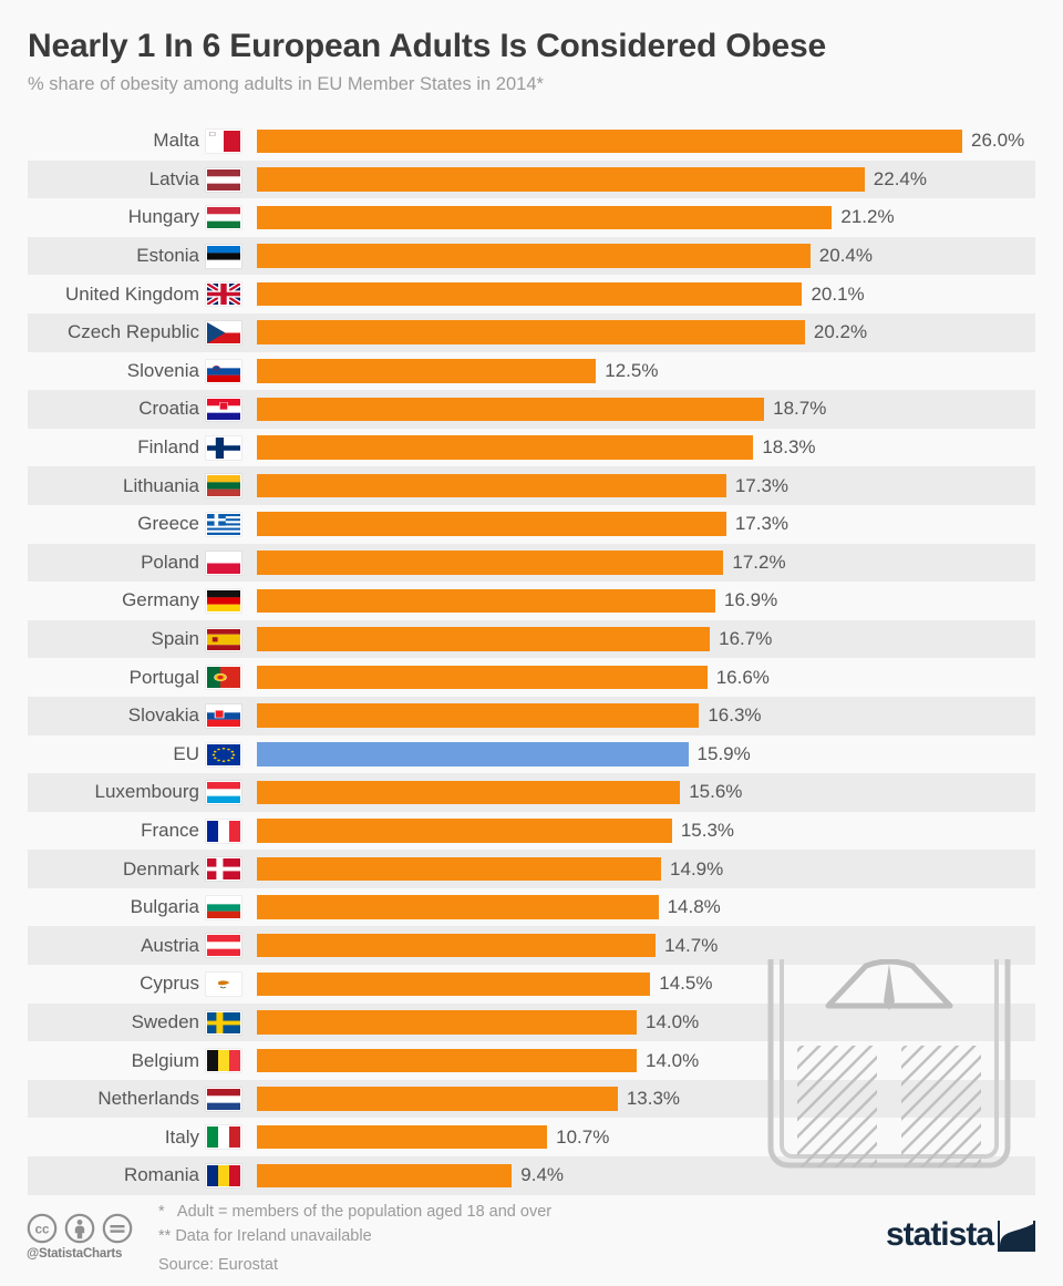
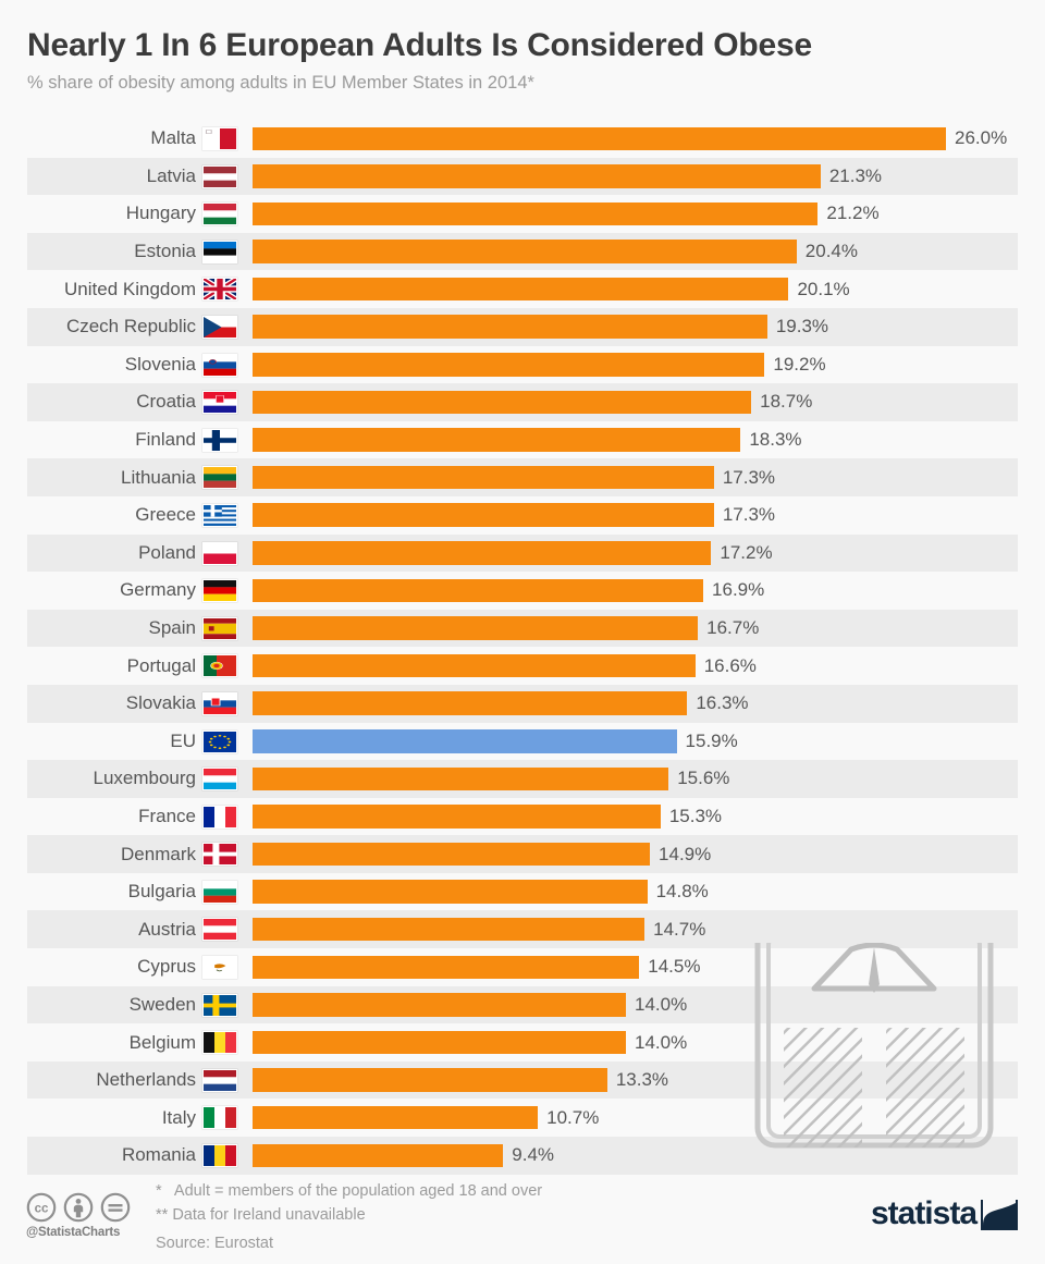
Latvia: 22.4% -> 21.3%
Czech Republic: 20.2% -> 19.3%
Slovenia: 12.5% -> 19.2%
